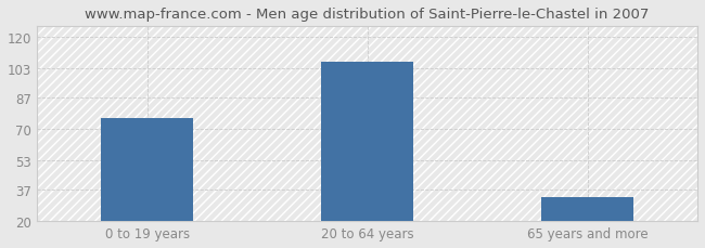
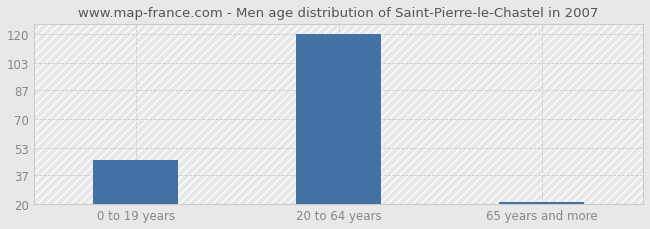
0 to 19 years: 76 -> 46
20 to 64 years: 107 -> 120
65 years and more: 33 -> 21
